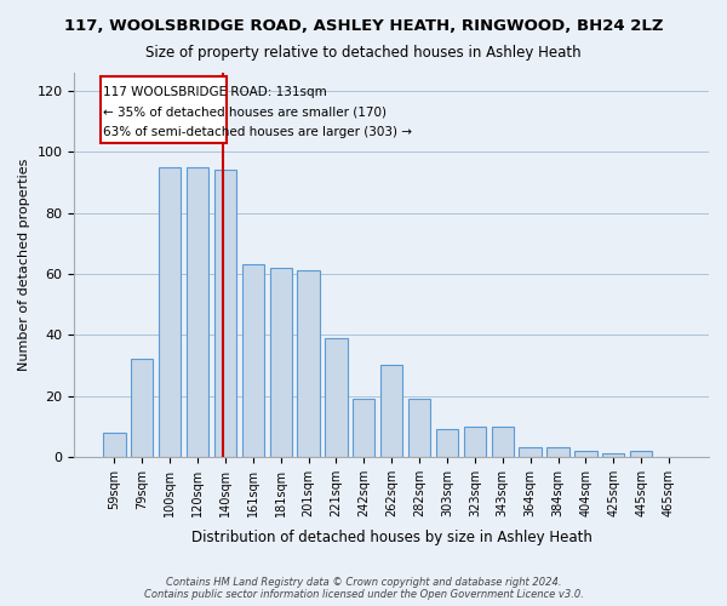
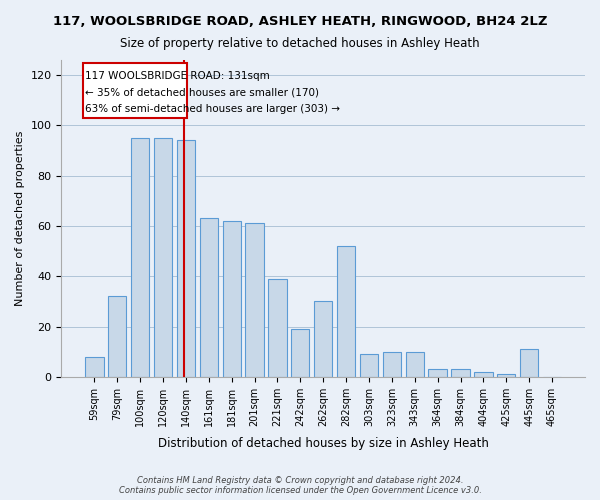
282sqm: 19 -> 52
445sqm: 2 -> 11
